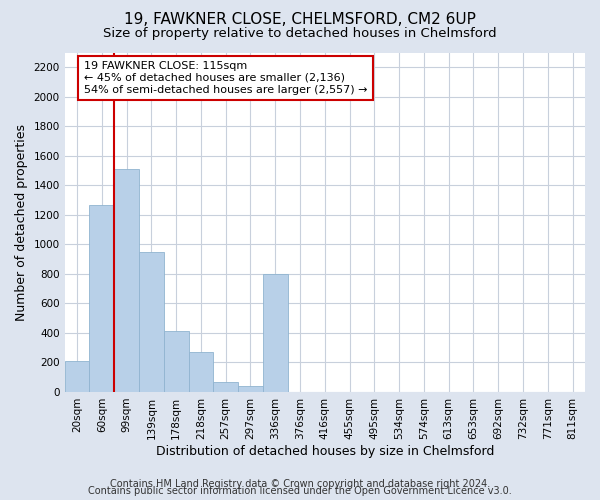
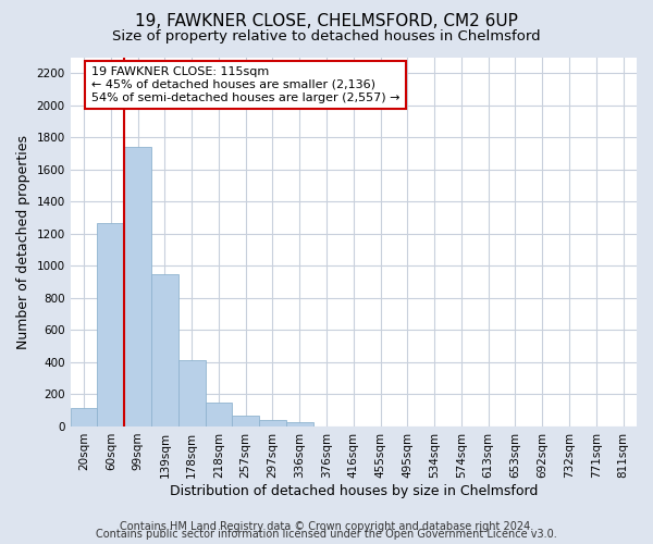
20sqm: 210 -> 120
99sqm: 1510 -> 1740
218sqm: 270 -> 150
336sqm: 800 -> 20
